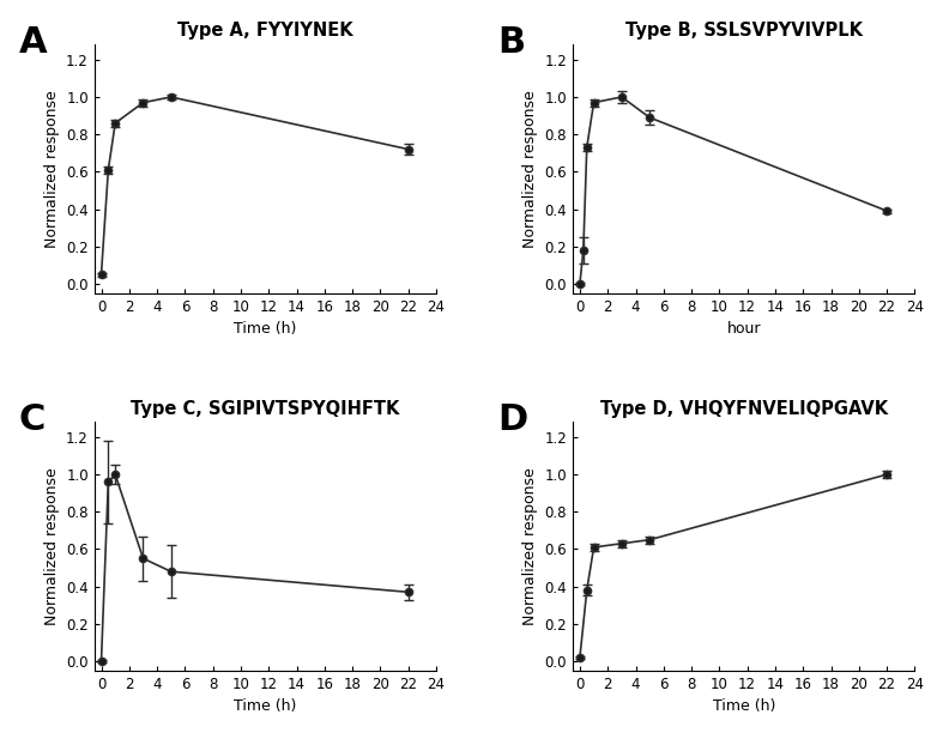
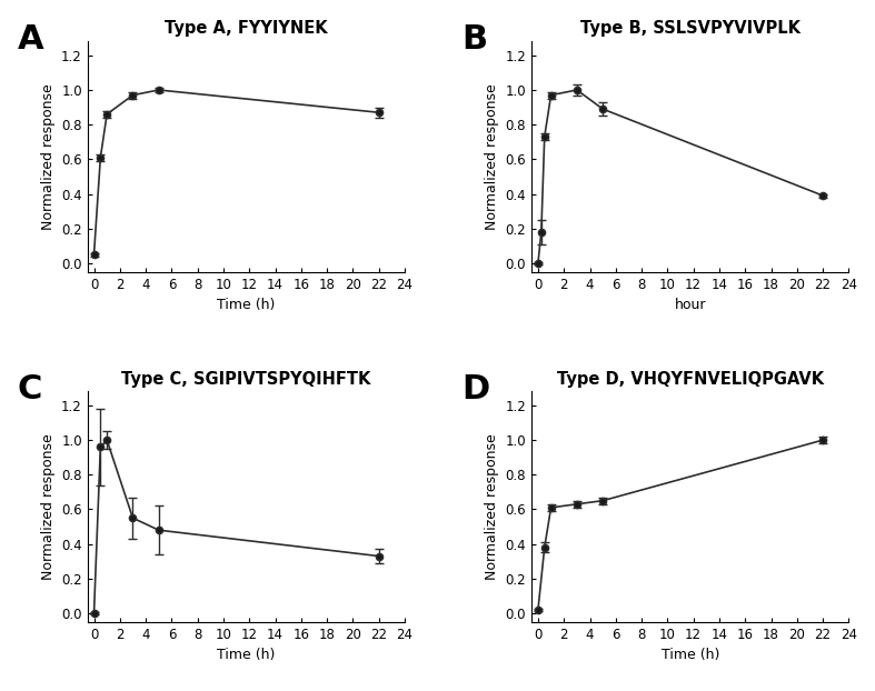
Type A, FYYIYNEK/22: 0.72 -> 0.87
Type C, SGIPIVTSPYQIHFTK/22: 0.37 -> 0.33
